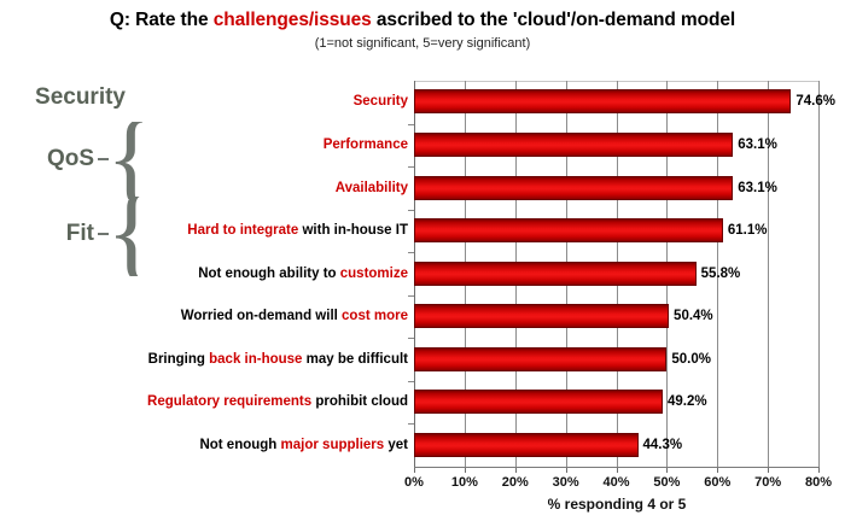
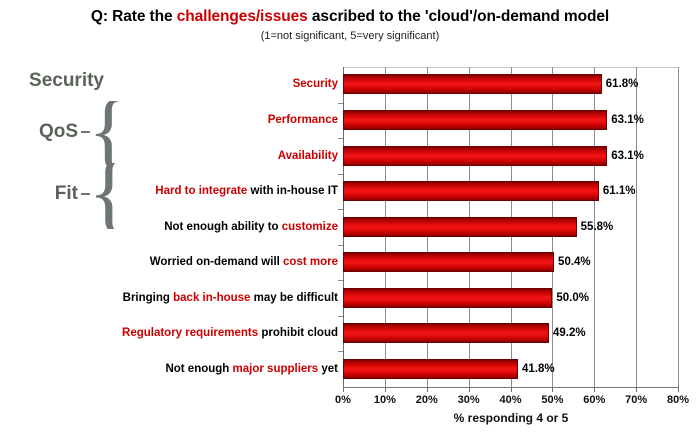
Security: 74.6% -> 61.8%
Not enough major suppliers yet: 44.3% -> 41.8%
